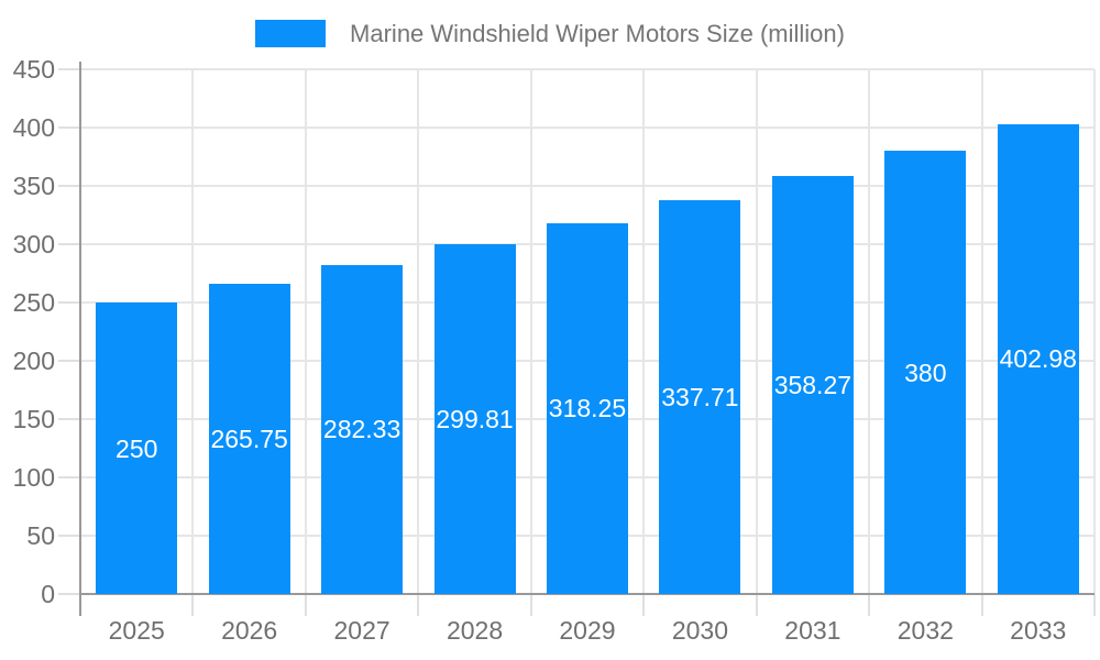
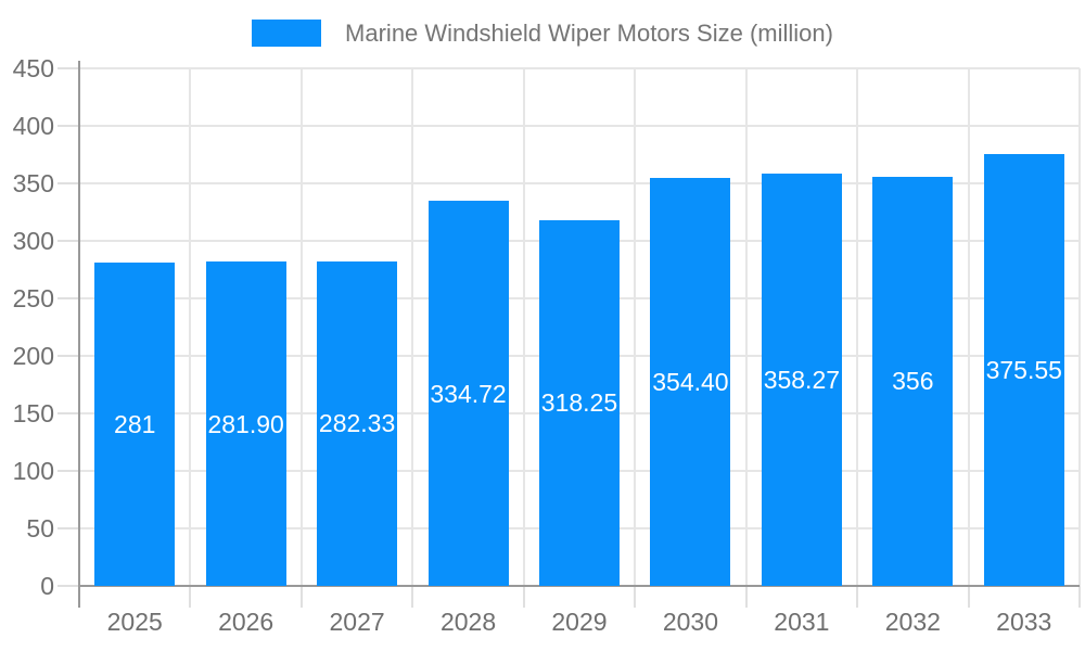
2025: 250 -> 281
2026: 265.75 -> 281.90
2028: 299.81 -> 334.72
2030: 337.71 -> 354.40
2032: 380 -> 356
2033: 402.98 -> 375.55
